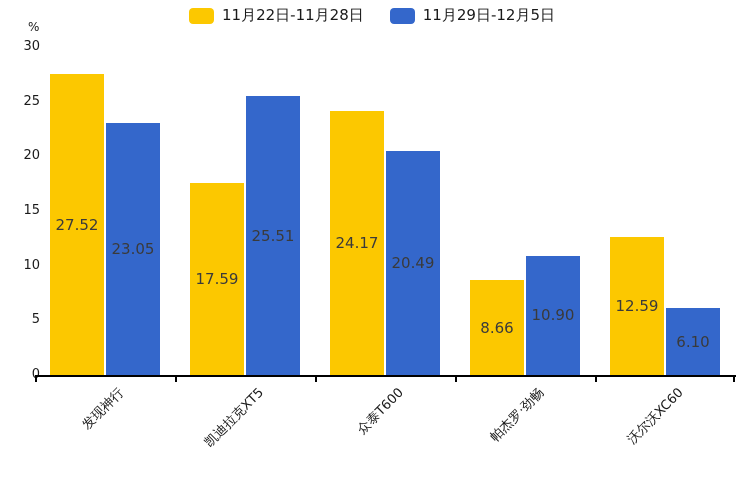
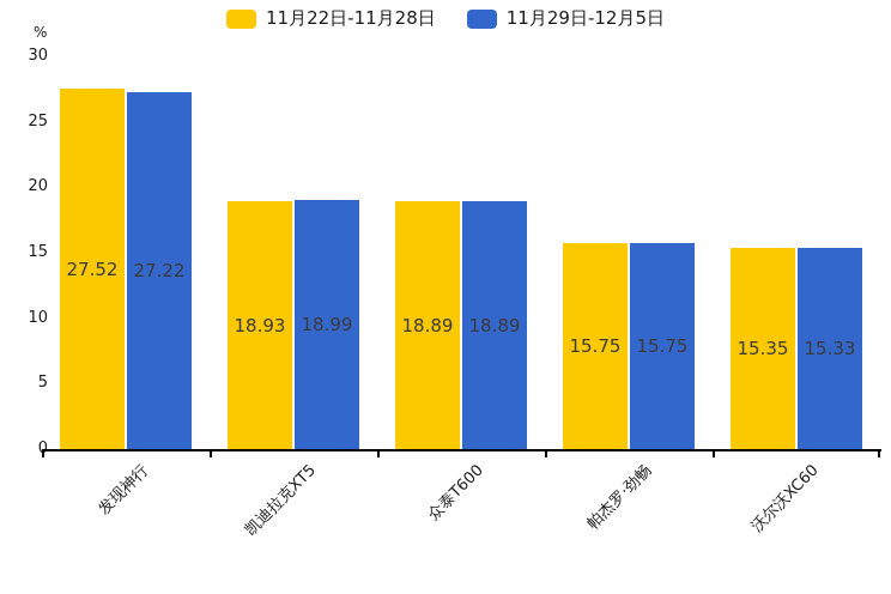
11月29日-12月5日/发现神行: 23.05 -> 27.22
11月22日-11月28日/凯迪拉克XT5: 17.59 -> 18.93
11月29日-12月5日/凯迪拉克XT5: 25.51 -> 18.99
11月22日-11月28日/众泰T600: 24.17 -> 18.89
11月29日-12月5日/众泰T600: 20.49 -> 18.89
11月22日-11月28日/帕杰罗·劲畅: 8.66 -> 15.75
11月29日-12月5日/帕杰罗·劲畅: 10.90 -> 15.75
11月22日-11月28日/沃尔沃XC60: 12.59 -> 15.35
11月29日-12月5日/沃尔沃XC60: 6.10 -> 15.33
